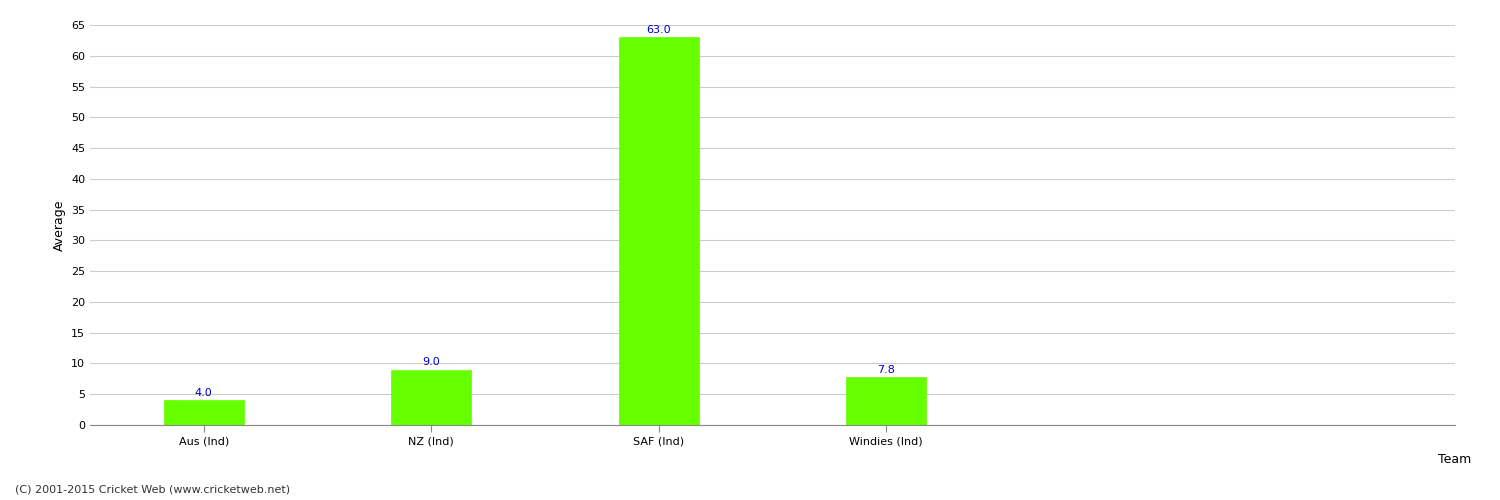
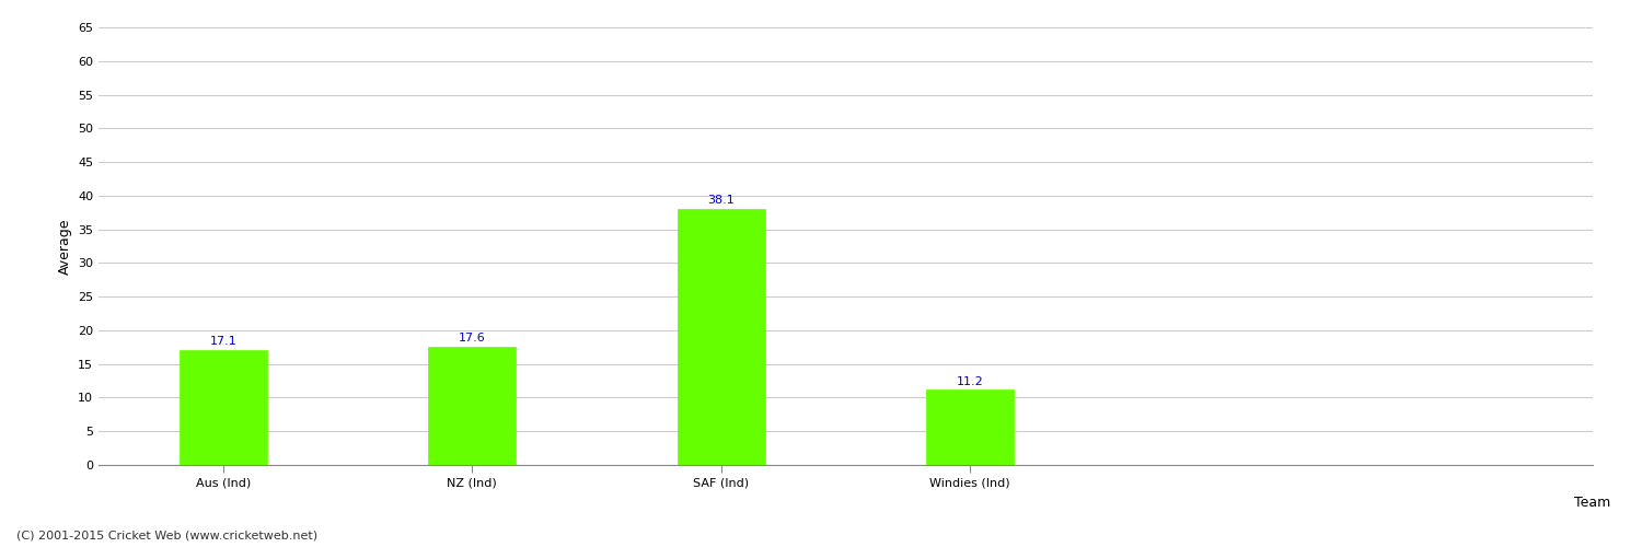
Aus (Ind): 4.0 -> 17.1
NZ (Ind): 9.0 -> 17.6
SAF (Ind): 63.0 -> 38.1
Windies (Ind): 7.8 -> 11.2
